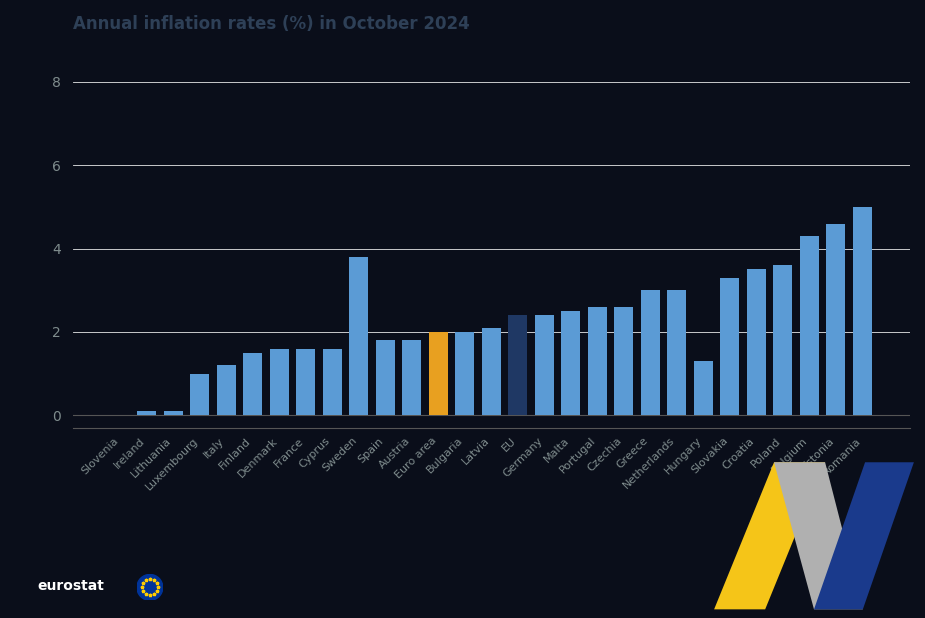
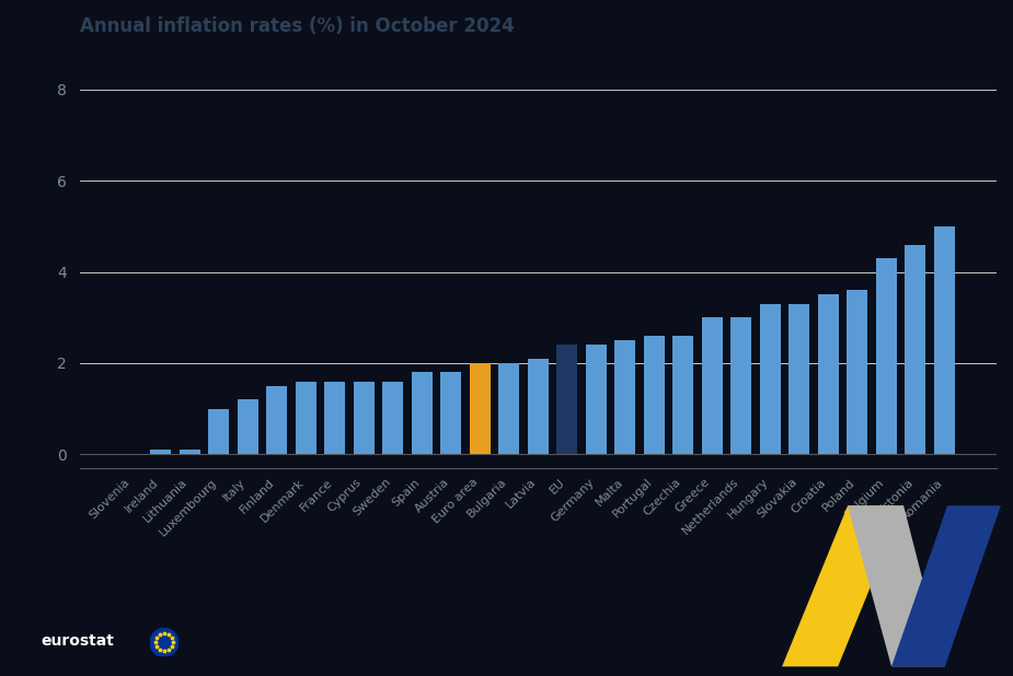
Sweden: 3.8 -> 1.6
Hungary: 1.3 -> 3.3
